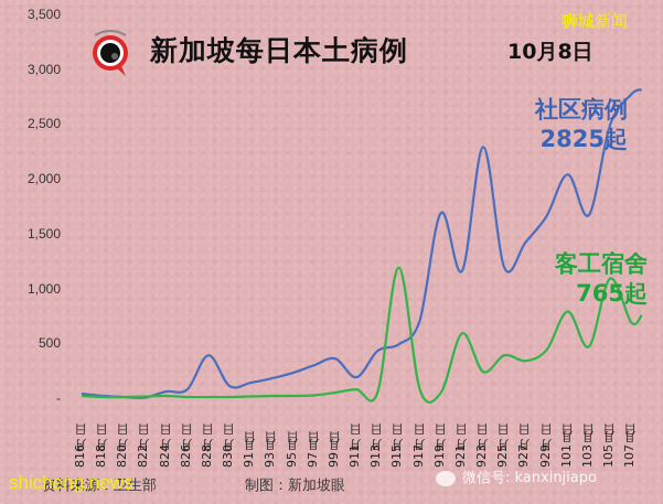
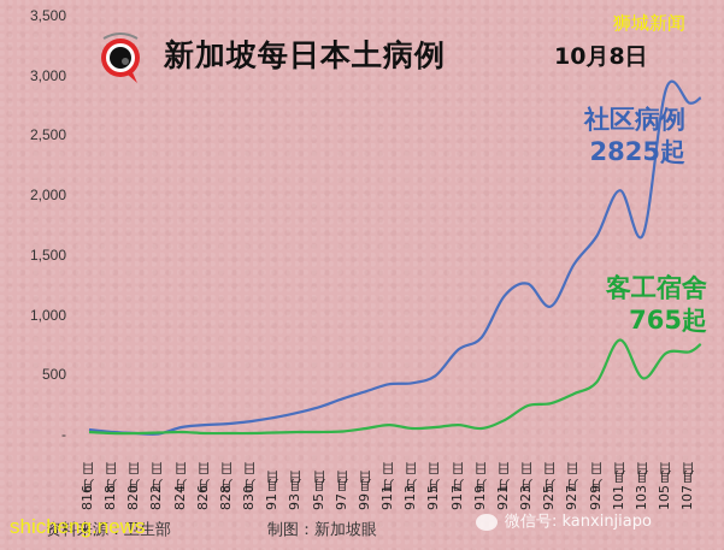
社区病例/8月28日: 400 -> 100
社区病例/9月11日: 200 -> 400
客工宿舍/9月15日: 1200 -> 100
社区病例/9月19日: 1700 -> 800
客工宿舍/9月21日: 600 -> 100
社区病例/9月23日: 2300 -> 1300
社区病例/9月25日: 1200 -> 1100
客工宿舍/9月25日: 400 -> 300
社区病例/10月5日: 2500 -> 2900
客工宿舍/10月5日: 1100 -> 700
